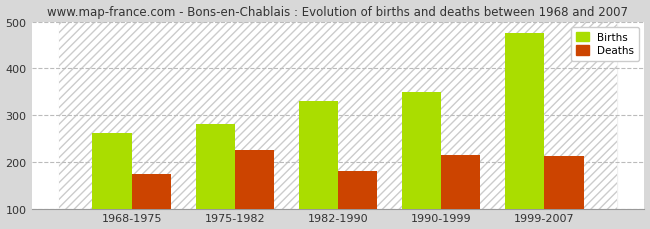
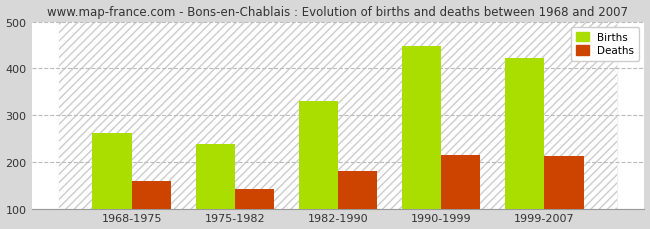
Deaths/1968-1975: 175 -> 160
Births/1975-1982: 280 -> 238
Deaths/1975-1982: 225 -> 142
Births/1990-1999: 350 -> 447
Births/1999-2007: 475 -> 421
